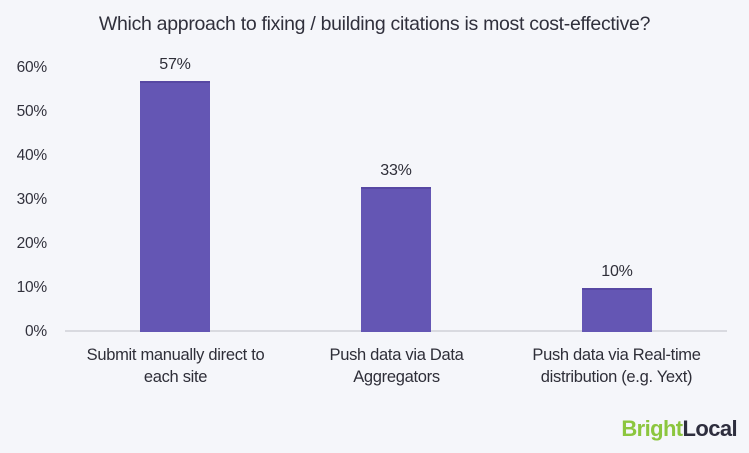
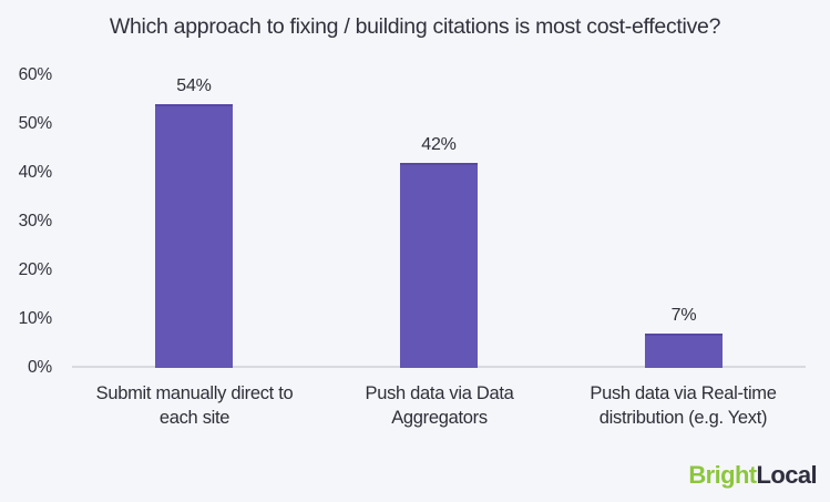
Submit manually direct to each site: 57% -> 54%
Push data via Data Aggregators: 33% -> 42%
Push data via Real-time distribution (e.g. Yext): 10% -> 7%
